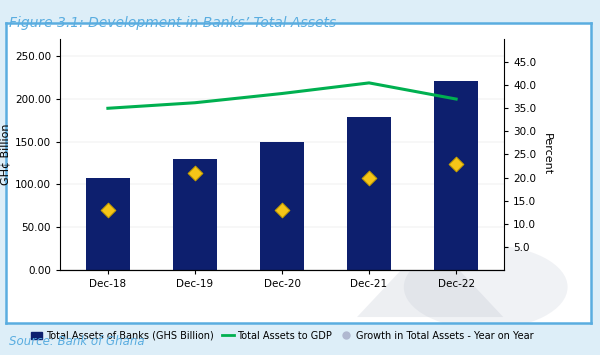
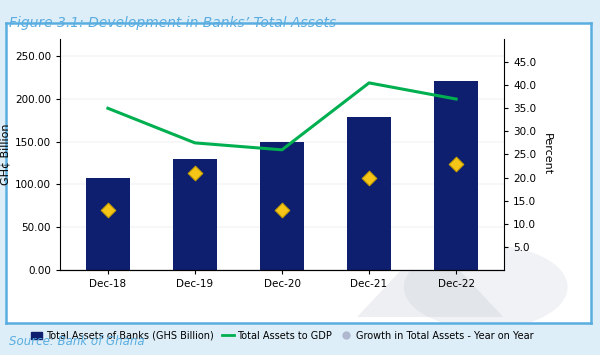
Total Assets to GDP/Dec-19: 36.2 -> 27.5
Total Assets to GDP/Dec-20: 38.2 -> 26.0
